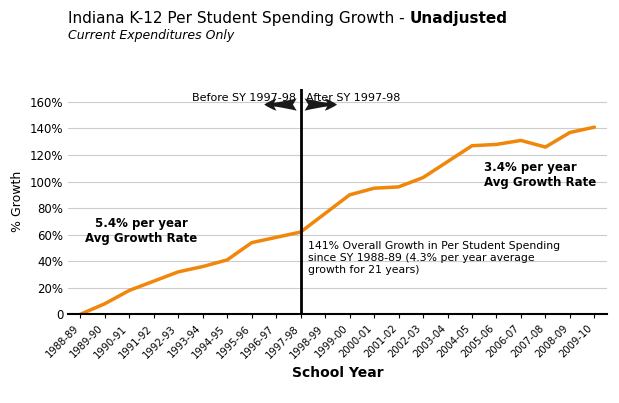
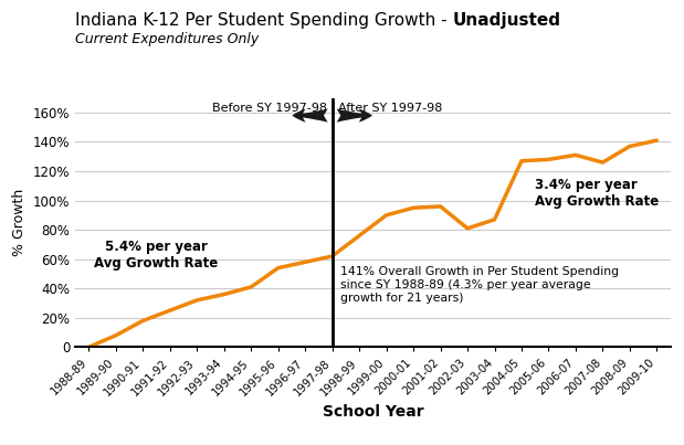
2002-03: 103% -> 81%
2003-04: 115% -> 87%
